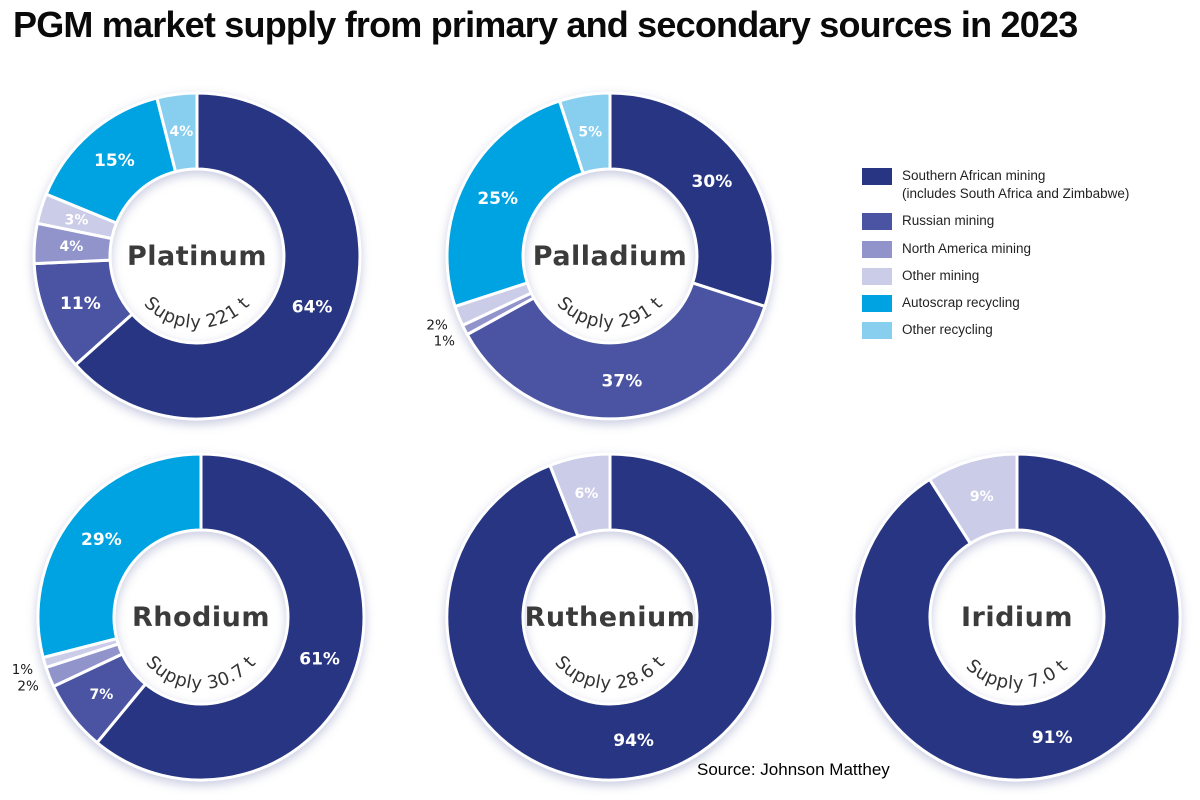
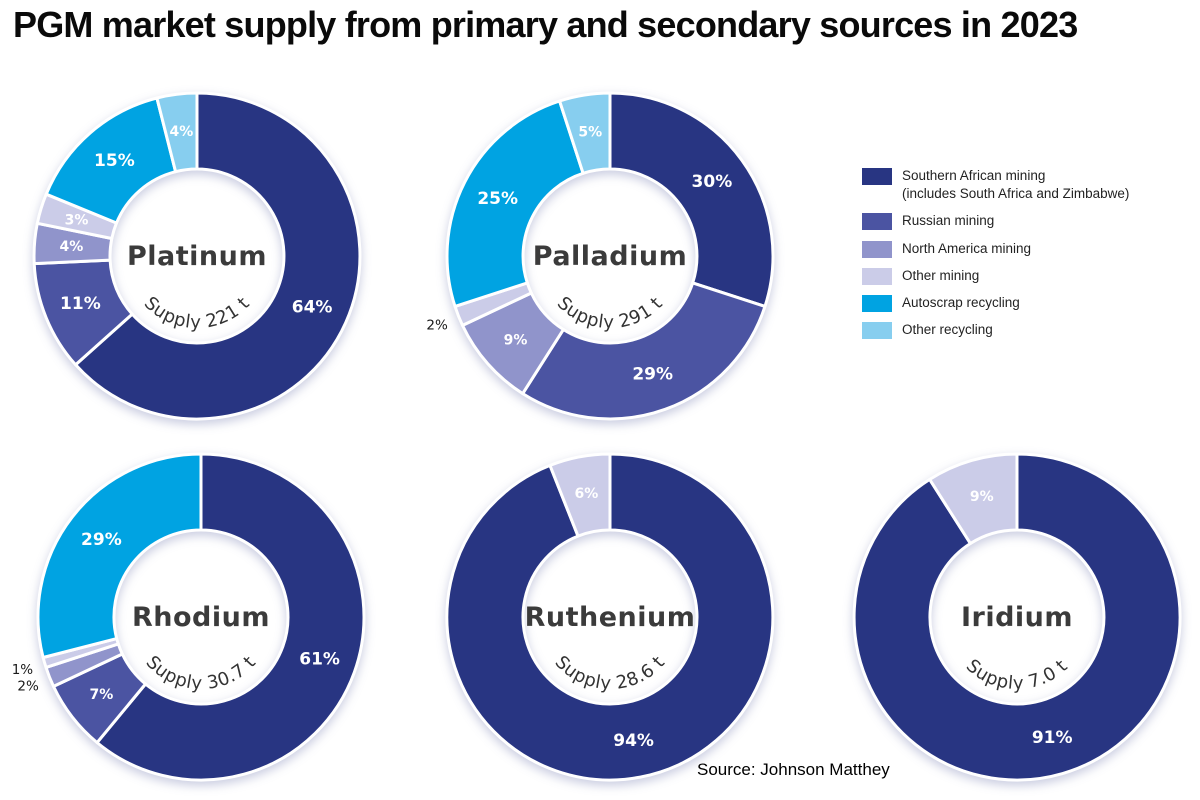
Palladium/Russian mining: 37% -> 29%
Palladium/North America mining: 1% -> 9%
